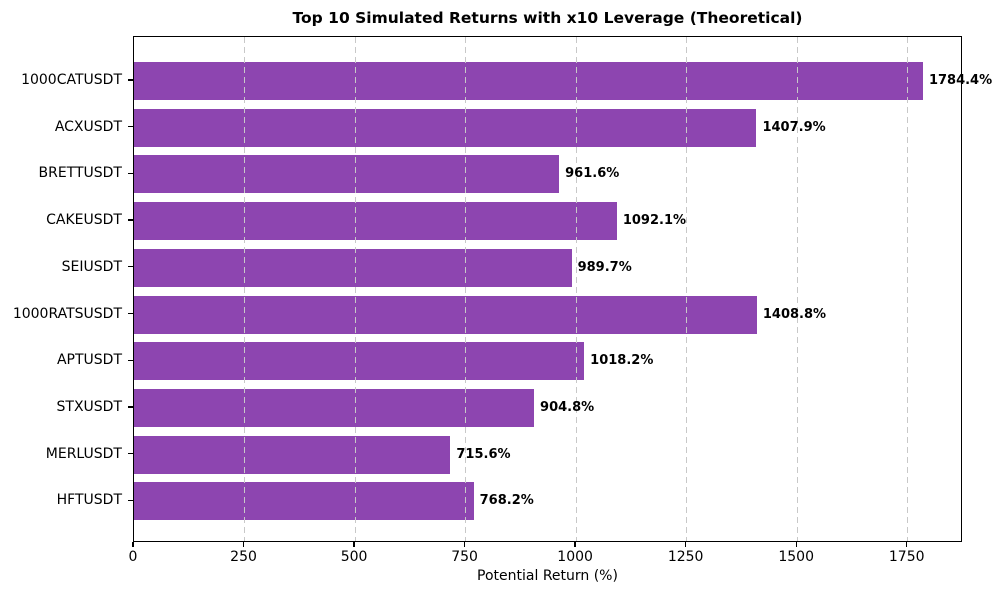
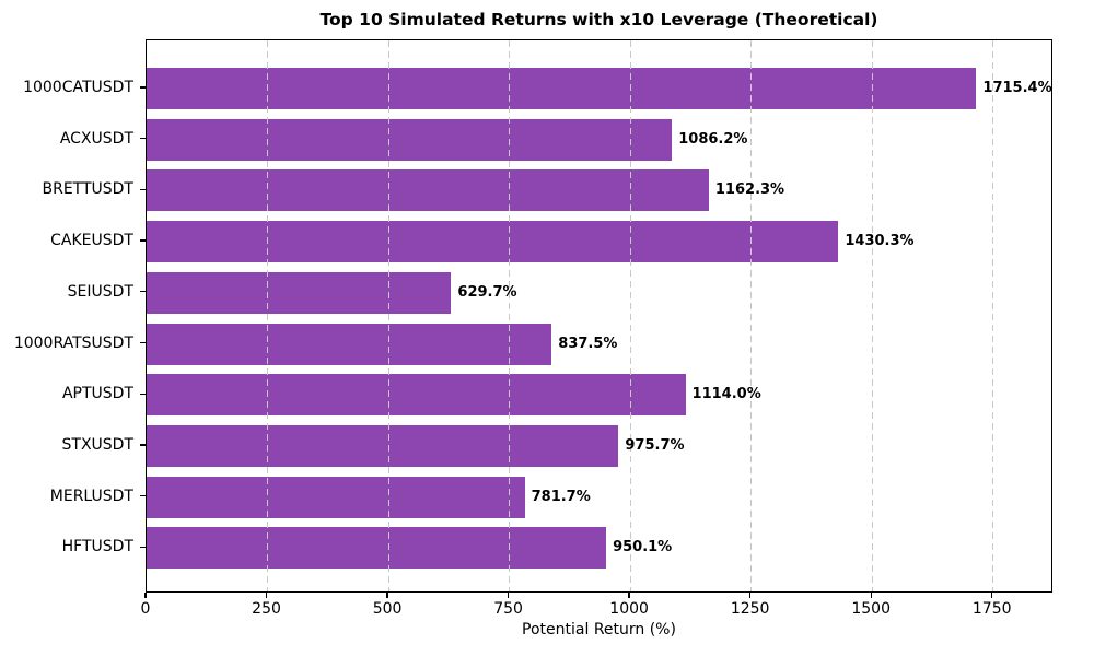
1000CATUSDT: 1784.4% -> 1715.4%
ACXUSDT: 1407.9% -> 1086.2%
BRETTUSDT: 961.6% -> 1162.3%
CAKEUSDT: 1092.1% -> 1430.3%
SEIUSDT: 989.7% -> 629.7%
1000RATSUSDT: 1408.8% -> 837.5%
APTUSDT: 1018.2% -> 1114.0%
STXUSDT: 904.8% -> 975.7%
MERLUSDT: 715.6% -> 781.7%
HFTUSDT: 768.2% -> 950.1%
